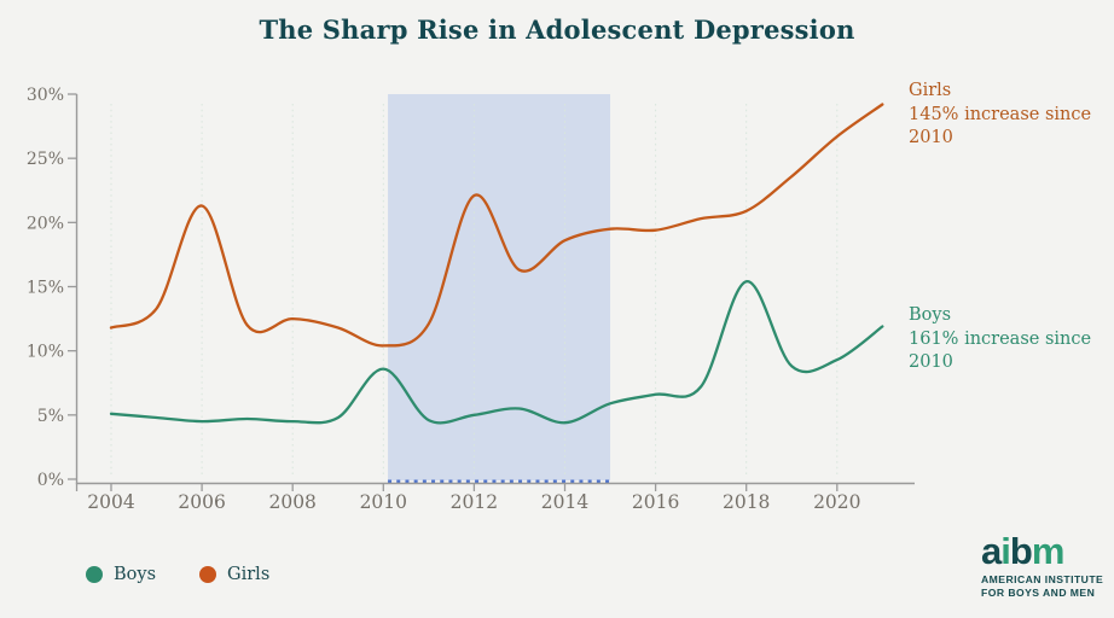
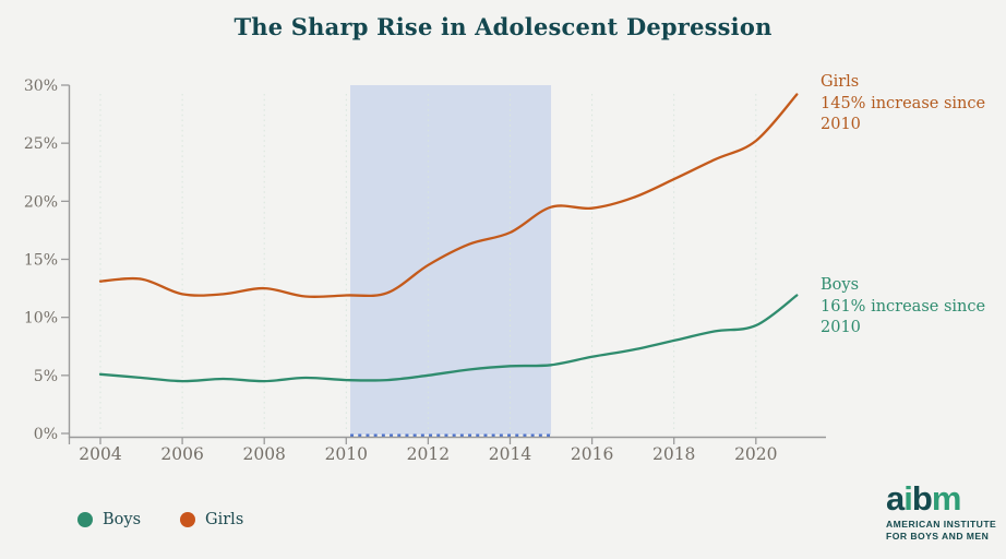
Girls/2004: 11.8% -> 13.1%
Girls/2006: 21.3% -> 12.0%
Girls/2010: 10.4% -> 11.9%
Boys/2010: 8.6% -> 4.6%
Girls/2012: 22.1% -> 14.5%
Girls/2014: 18.6% -> 17.3%
Boys/2014: 4.4% -> 5.8%
Girls/2018: 20.9% -> 21.9%
Boys/2018: 15.4% -> 8.0%
Girls/2020: 26.7% -> 25.2%
